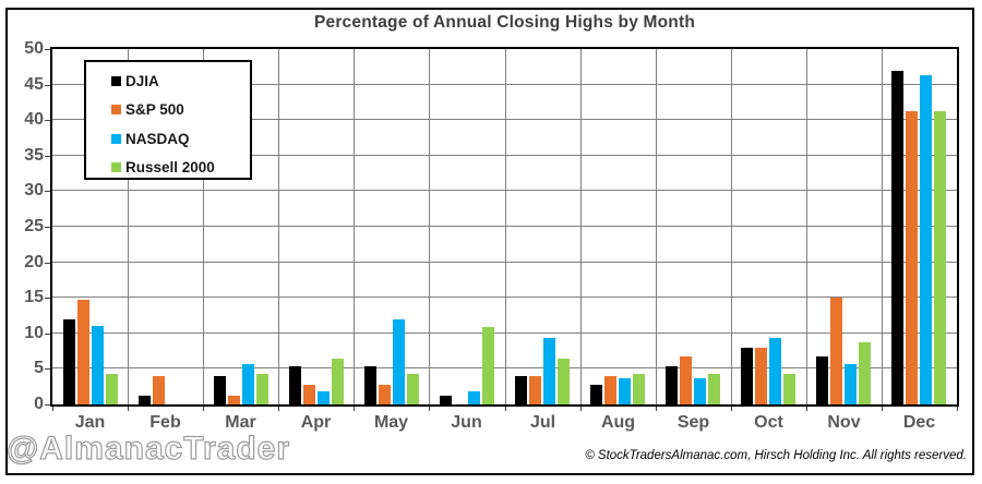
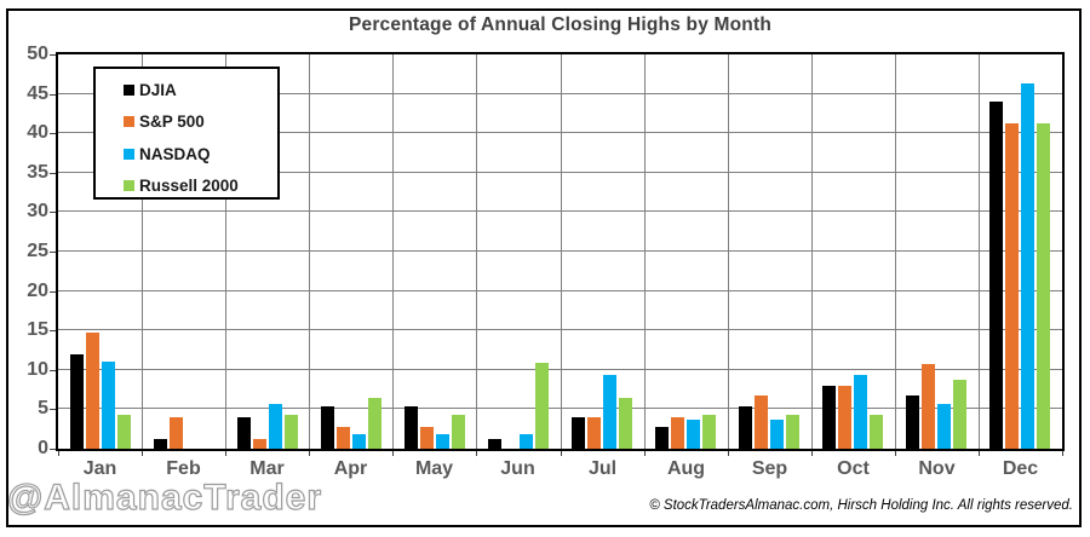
NASDAQ/May: 12 -> 2
S&P 500/Nov: 15 -> 11
DJIA/Dec: 47 -> 44
